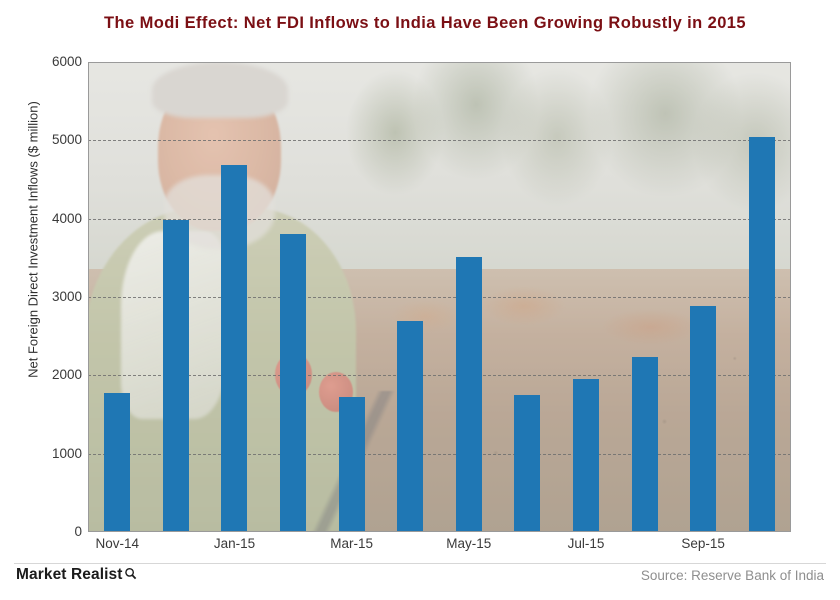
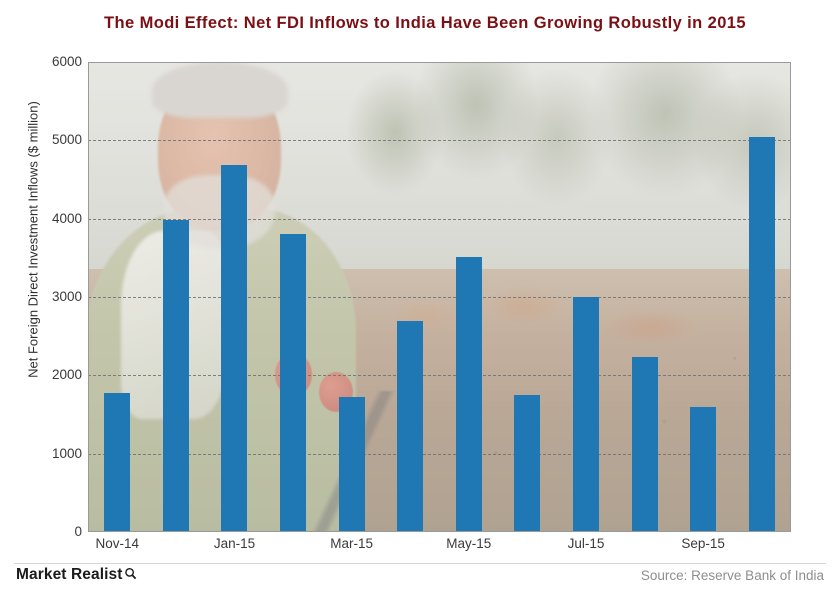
Jul-15: 2000 -> 3000
Sep-15: 2900 -> 1600
